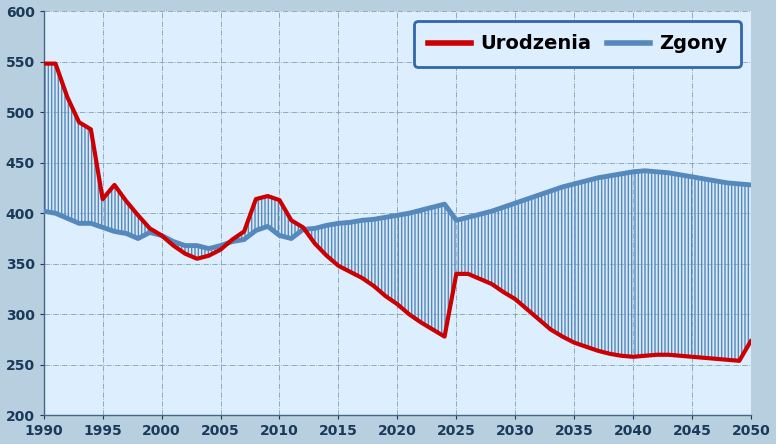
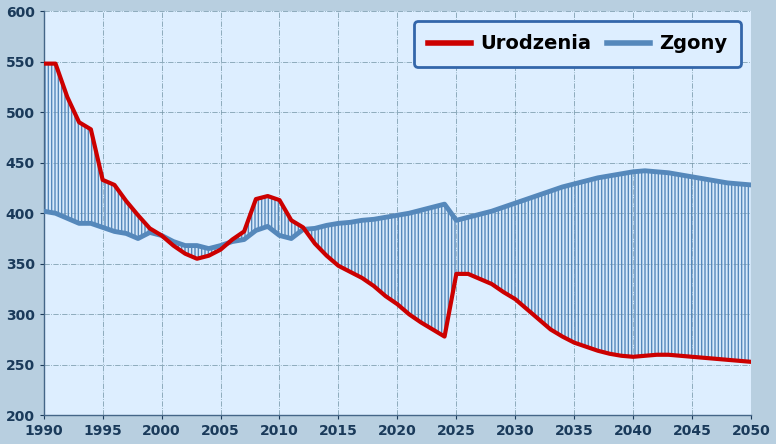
Urodzenia/1995: 414 -> 433
Urodzenia/2050: 274 -> 253
